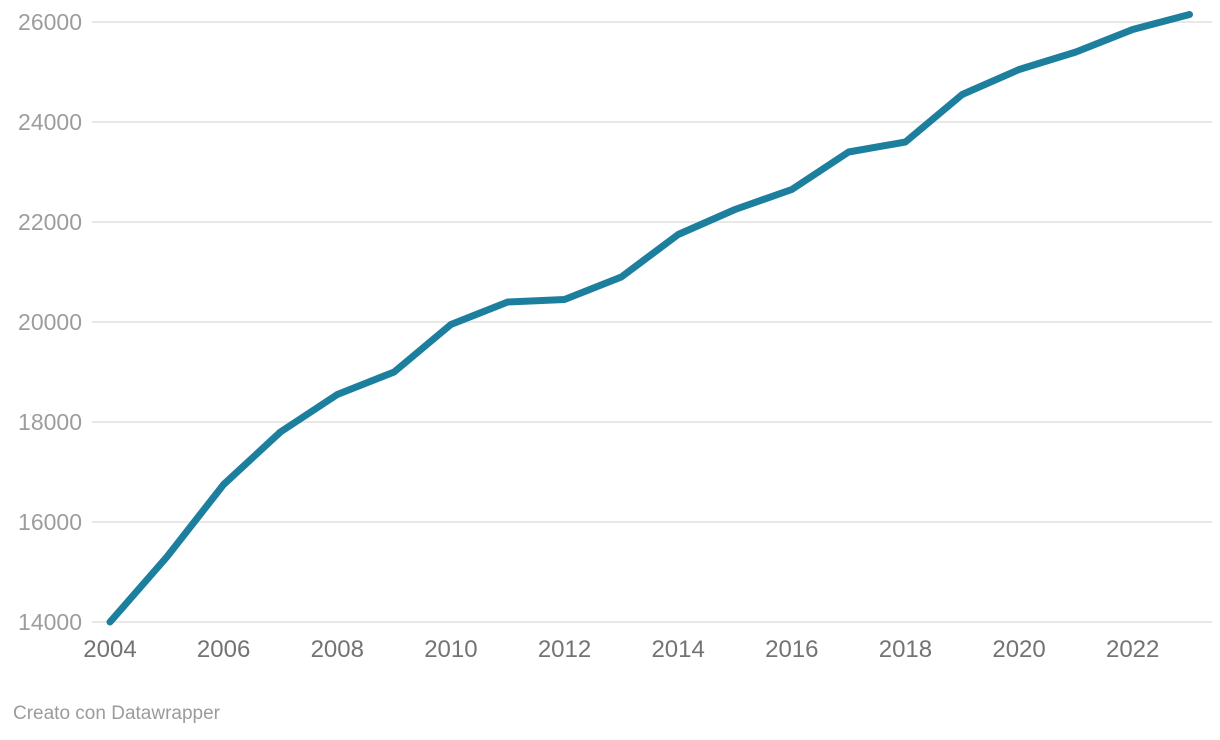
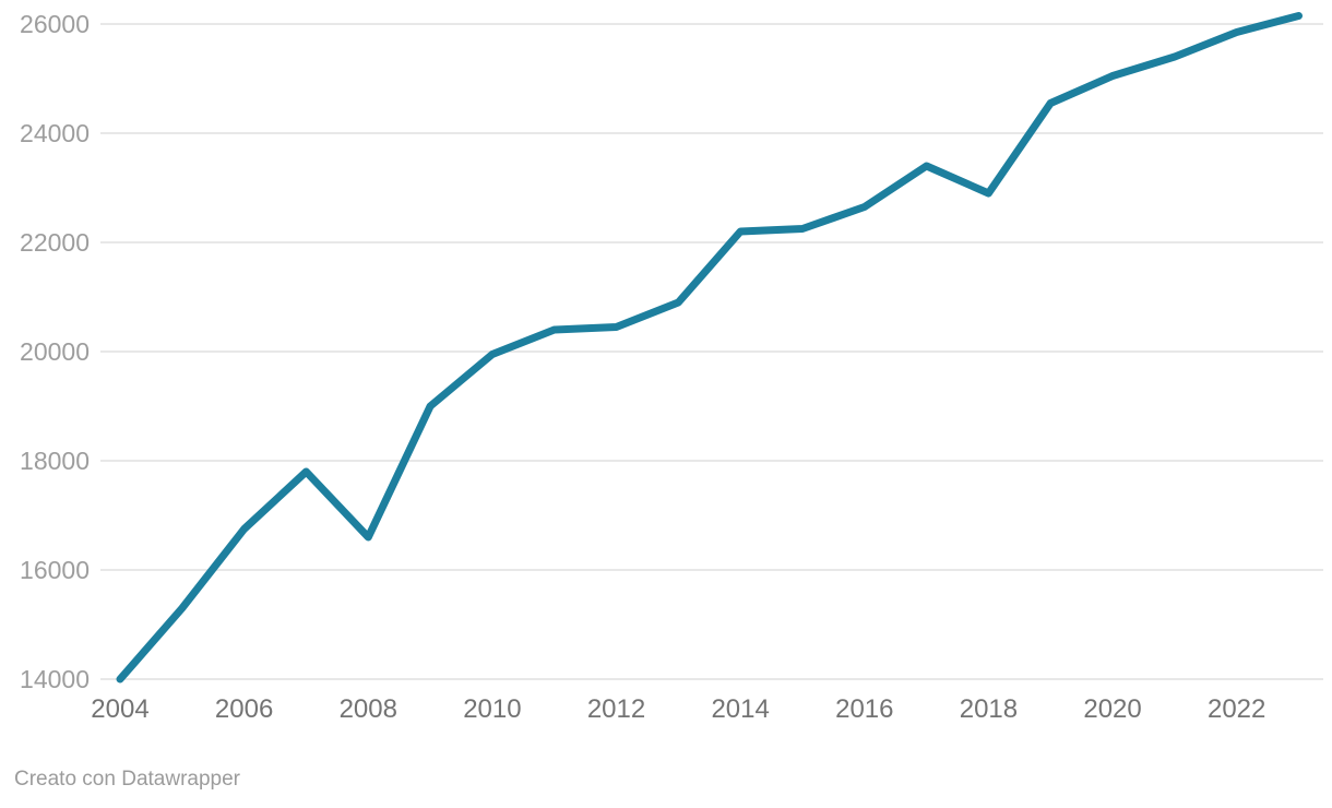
2008: 18600 -> 16600
2014: 21800 -> 22200
2018: 23600 -> 22900
